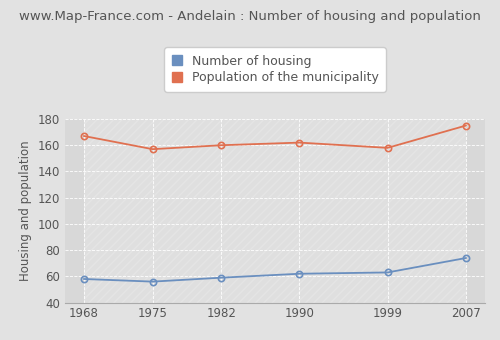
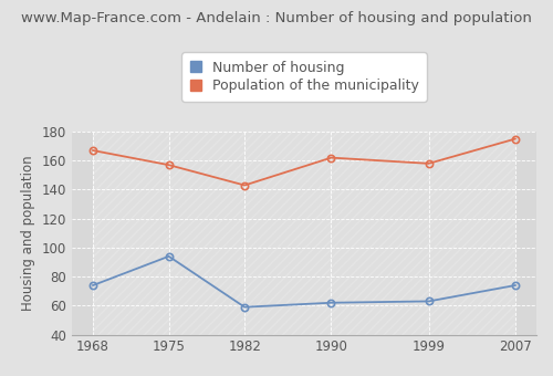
Number of housing/1968: 58 -> 74
Number of housing/1975: 56 -> 94
Population of the municipality/1982: 160 -> 143
